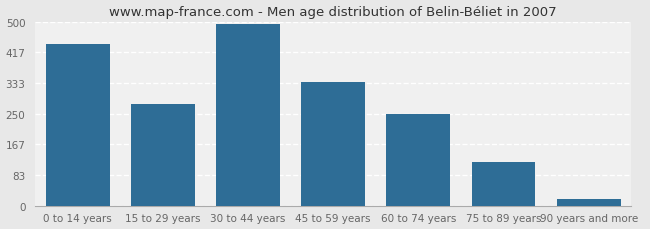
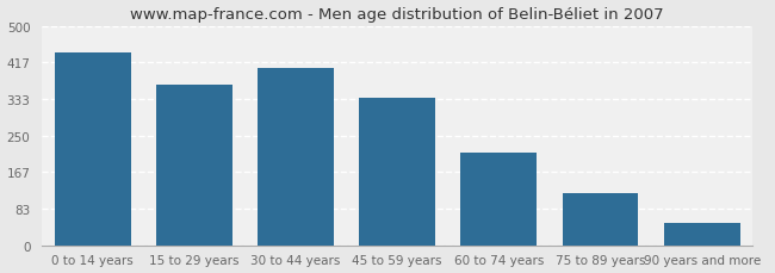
15 to 29 years: 275 -> 365
30 to 44 years: 492 -> 405
60 to 74 years: 248 -> 210
90 years and more: 18 -> 50
